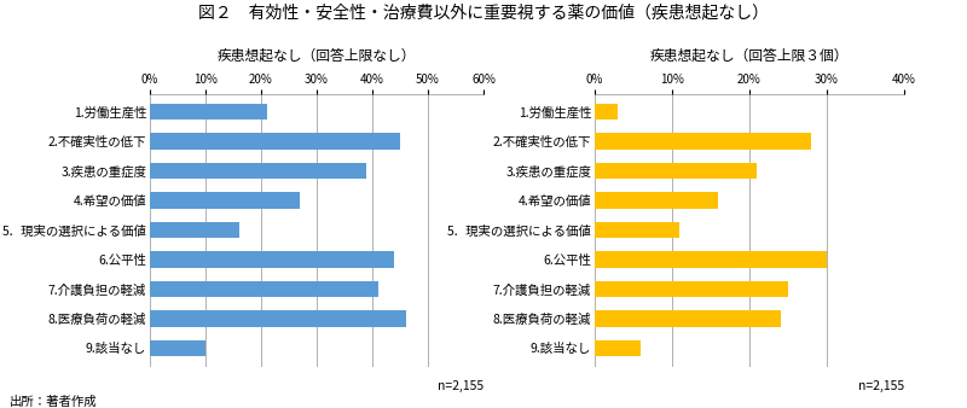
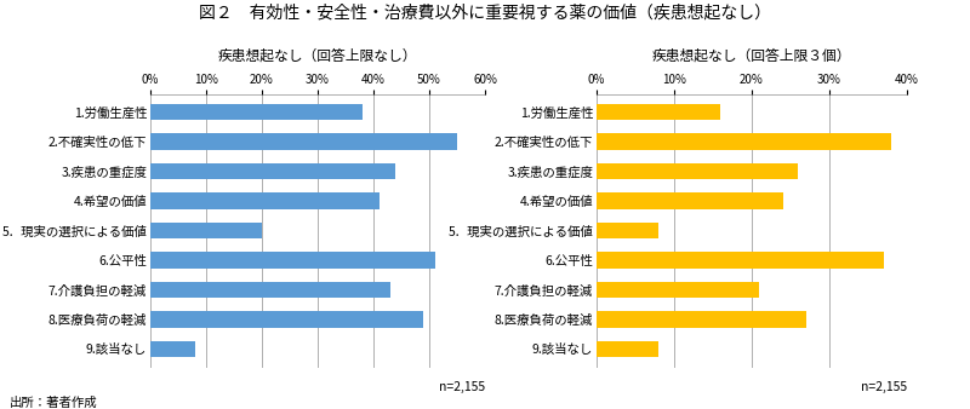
疾患想起なし（回答上限なし）/1.労働生産性: 21% -> 38%
疾患想起なし（回答上限なし）/2.不確実性の低下: 45% -> 55%
疾患想起なし（回答上限なし）/3.疾患の重症度: 39% -> 44%
疾患想起なし（回答上限なし）/4.希望の価値: 27% -> 41%
疾患想起なし（回答上限なし）/5．現実の選択による価値: 16% -> 20%
疾患想起なし（回答上限なし）/6.公平性: 44% -> 51%
疾患想起なし（回答上限なし）/7.介護負担の軽減: 41% -> 43%
疾患想起なし（回答上限なし）/8.医療負荷の軽減: 46% -> 49%
疾患想起なし（回答上限なし）/9.該当なし: 10% -> 8%
疾患想起なし（回答上限３個）/1.労働生産性: 3% -> 16%
疾患想起なし（回答上限３個）/2.不確実性の低下: 28% -> 38%
疾患想起なし（回答上限３個）/3.疾患の重症度: 21% -> 26%
疾患想起なし（回答上限３個）/4.希望の価値: 16% -> 24%
疾患想起なし（回答上限３個）/5．現実の選択による価値: 11% -> 8%
疾患想起なし（回答上限３個）/6.公平性: 30% -> 37%
疾患想起なし（回答上限３個）/7.介護負担の軽減: 25% -> 21%
疾患想起なし（回答上限３個）/8.医療負荷の軽減: 24% -> 27%
疾患想起なし（回答上限３個）/9.該当なし: 6% -> 8%
